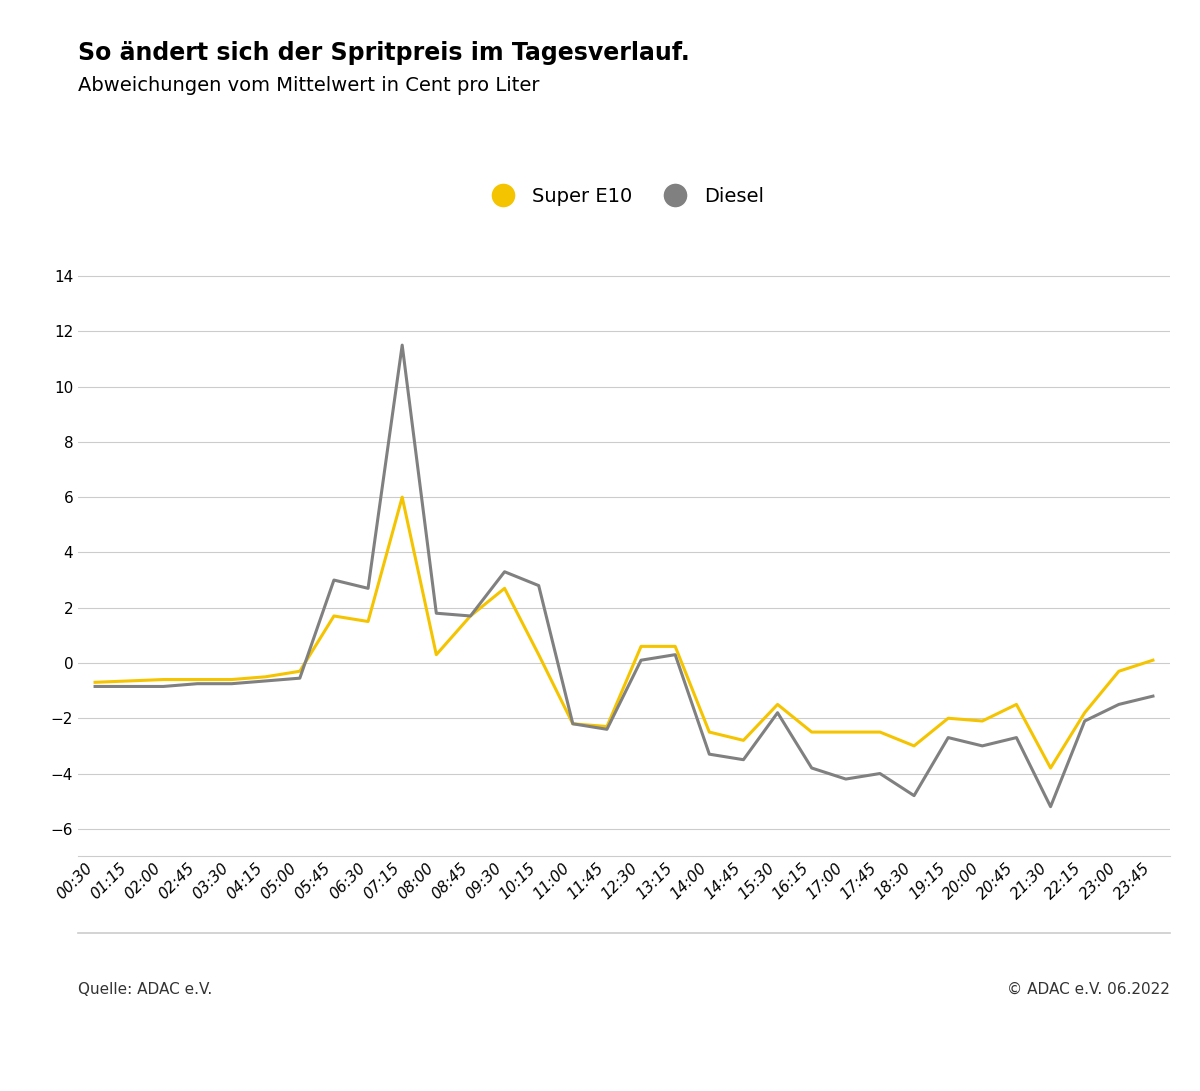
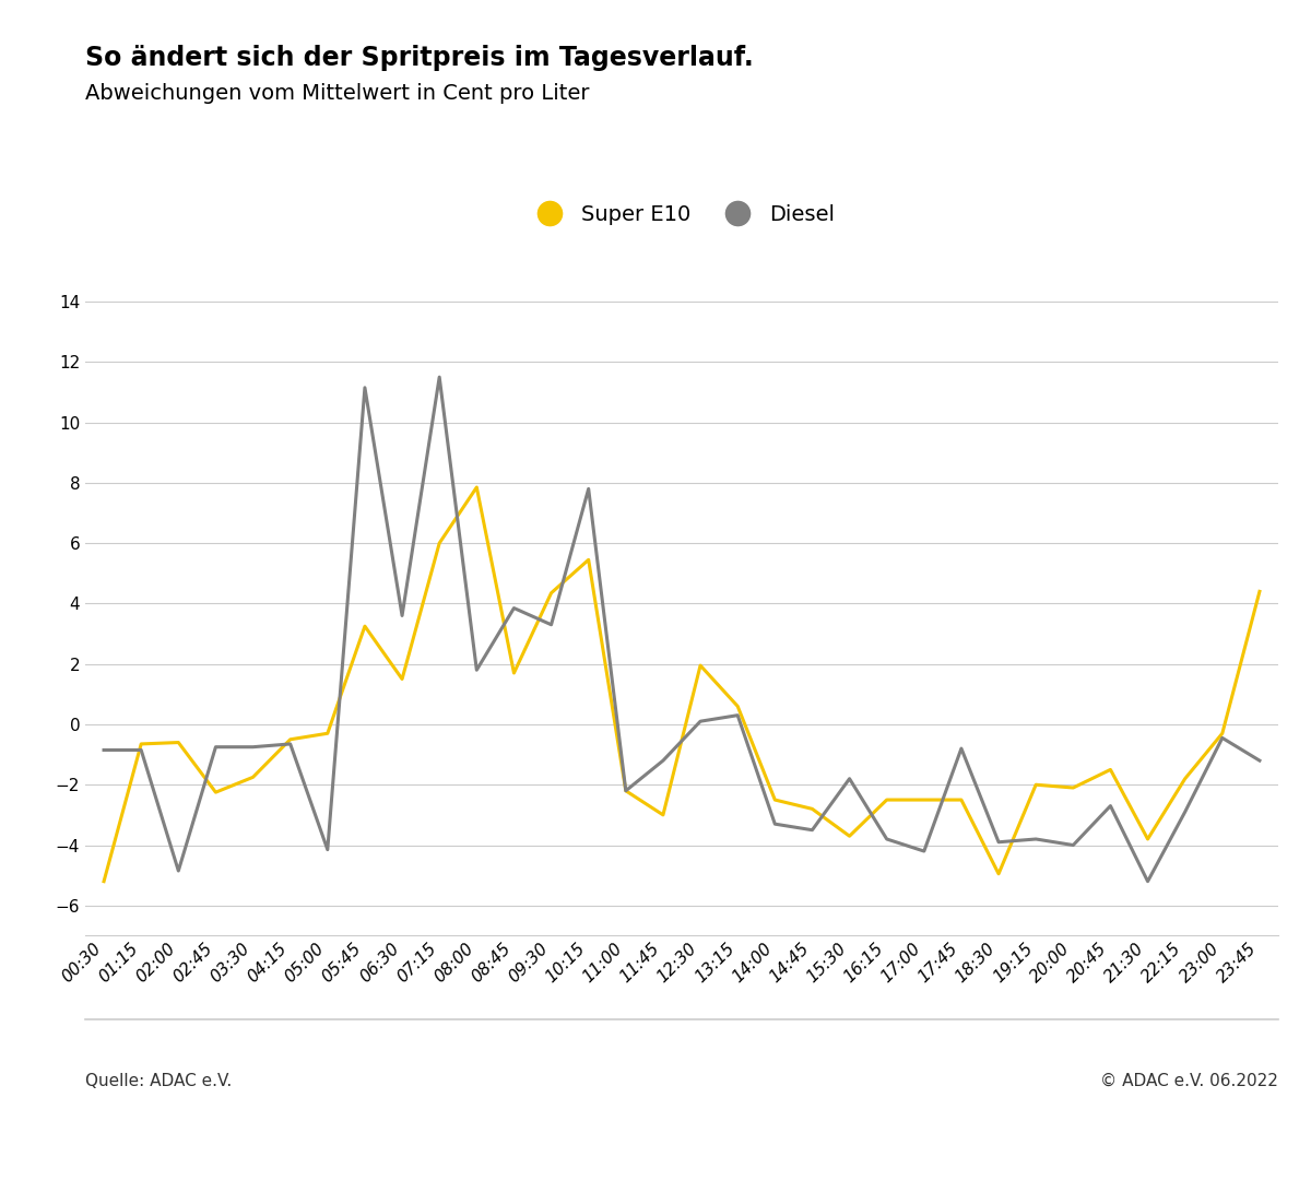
Super E10/00:30: -0.70 -> -5.20
Diesel/02:00: -0.85 -> -4.85
Super E10/02:45: -0.60 -> -2.25
Super E10/03:30: -0.60 -> -1.75
Diesel/05:00: -0.55 -> -4.15
Super E10/05:45: 1.70 -> 3.25
Diesel/05:45: 3.00 -> 11.15
Diesel/06:30: 2.70 -> 3.60
Super E10/08:00: 0.30 -> 7.85
Diesel/08:45: 1.70 -> 3.85
Super E10/09:30: 2.70 -> 4.35
Super E10/10:15: 0.30 -> 5.45
Diesel/10:15: 2.80 -> 7.80
Super E10/11:45: -2.30 -> -3.00
Diesel/11:45: -2.40 -> -1.20
Super E10/12:30: 0.60 -> 1.95
Super E10/15:30: -1.50 -> -3.70
Diesel/17:45: -4.00 -> -0.80
Super E10/18:30: -3.00 -> -4.95
Diesel/18:30: -4.80 -> -3.90
Diesel/19:15: -2.70 -> -3.80
Diesel/20:00: -3.00 -> -4.00
Diesel/22:15: -2.10 -> -2.90
Diesel/23:00: -1.50 -> -0.45
Super E10/23:45: 0.10 -> 4.40
